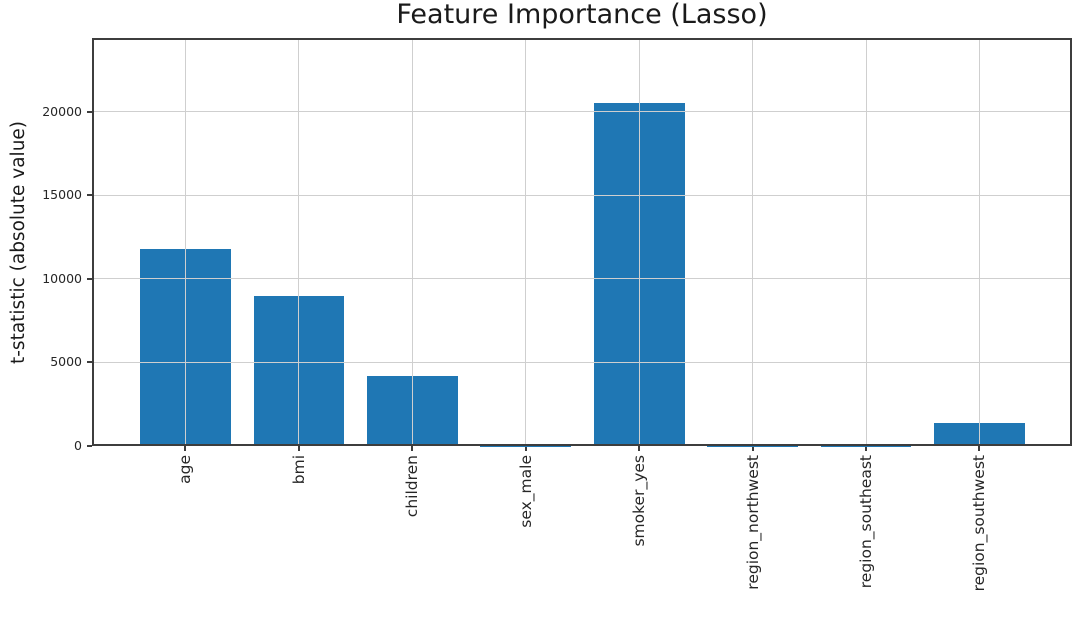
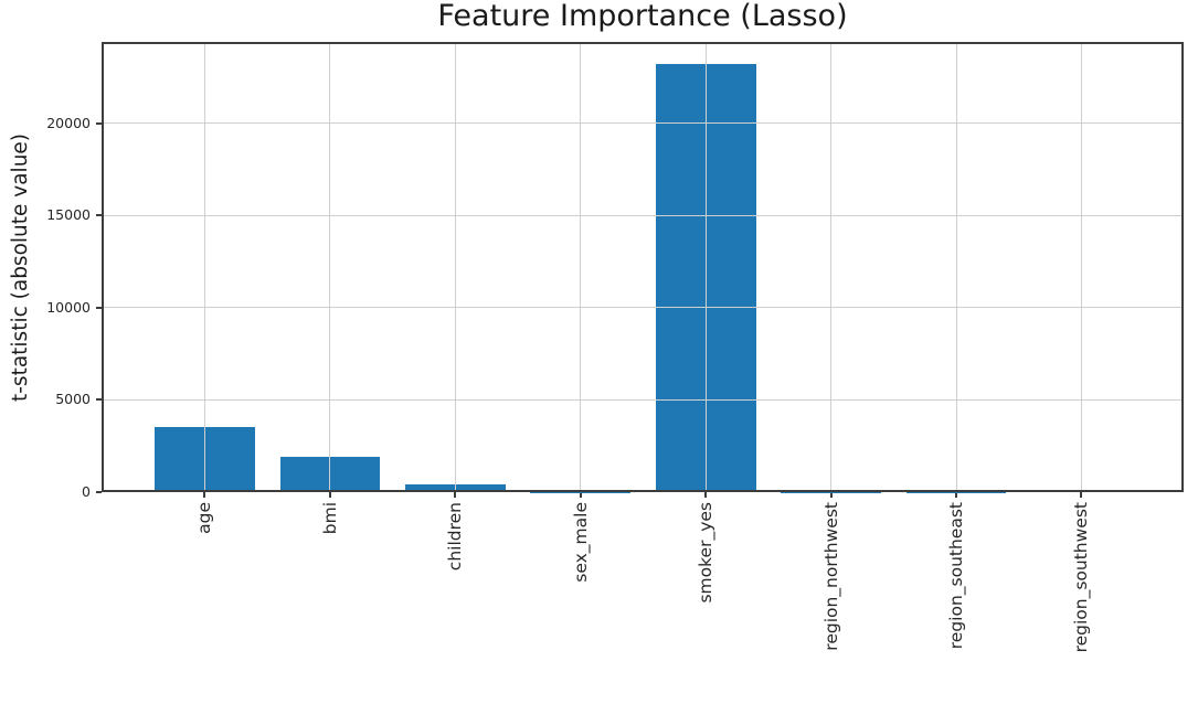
age: 11800 -> 3500
bmi: 9000 -> 1900
children: 4200 -> 400
smoker_yes: 20500 -> 23200
region_southwest: 1400 -> 100
